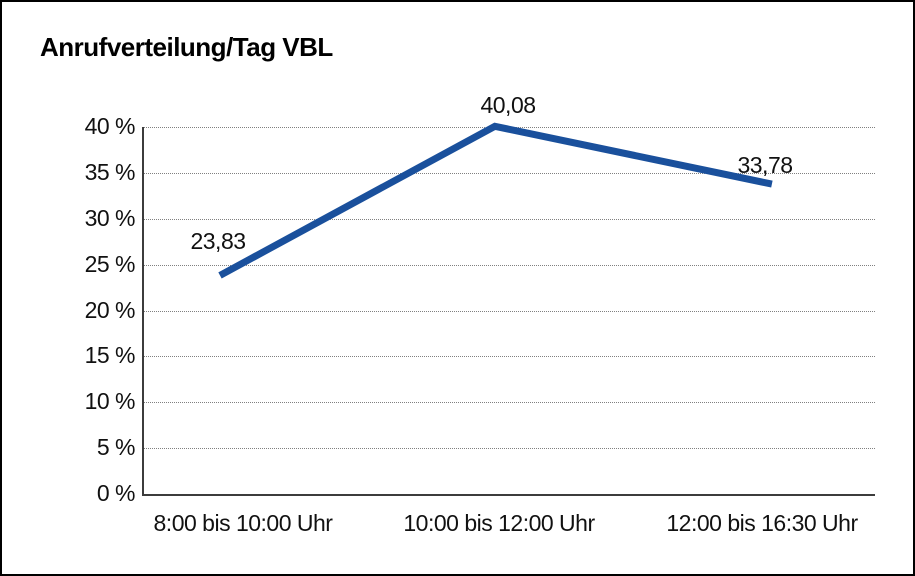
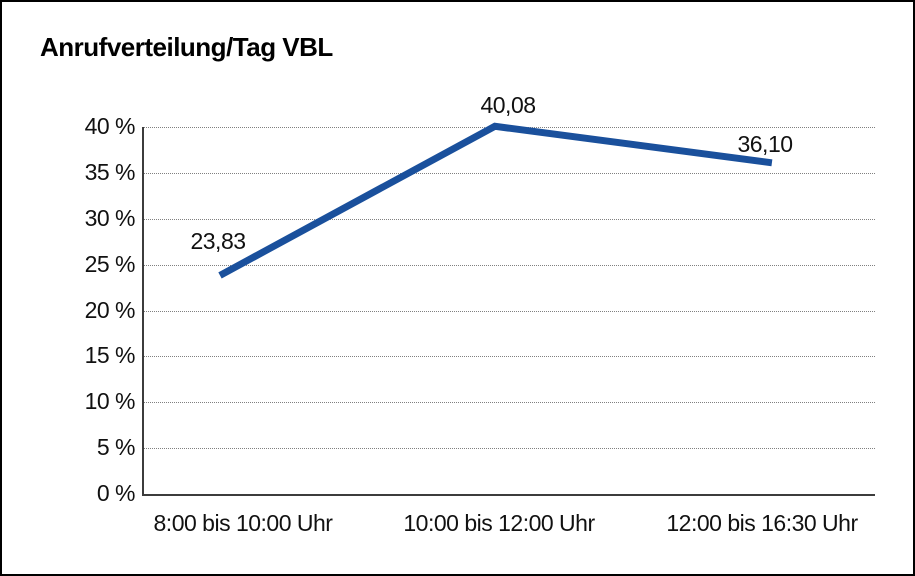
12:00 bis 16:30 Uhr: 33,78 -> 36,10
